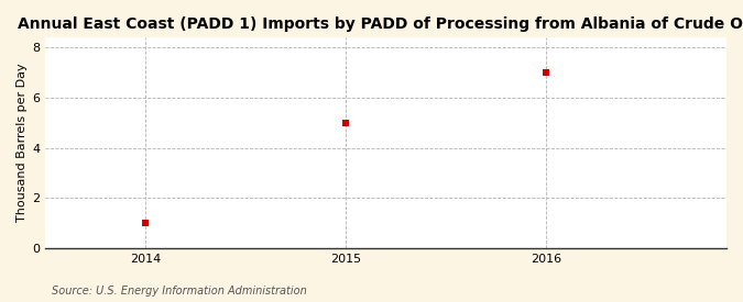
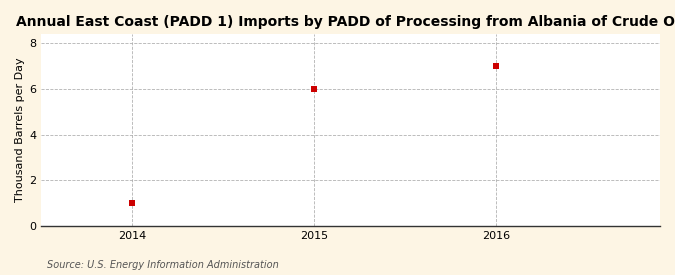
2015: 5 -> 6
